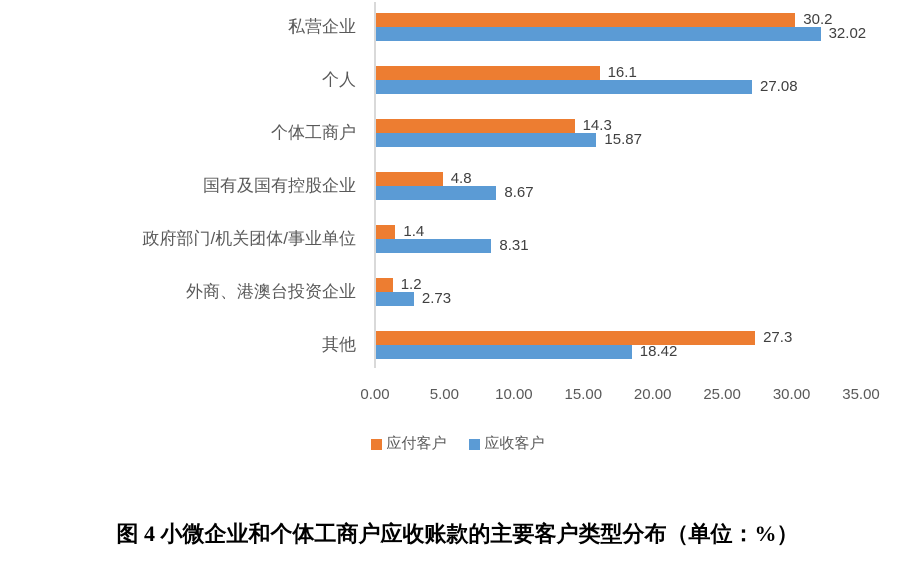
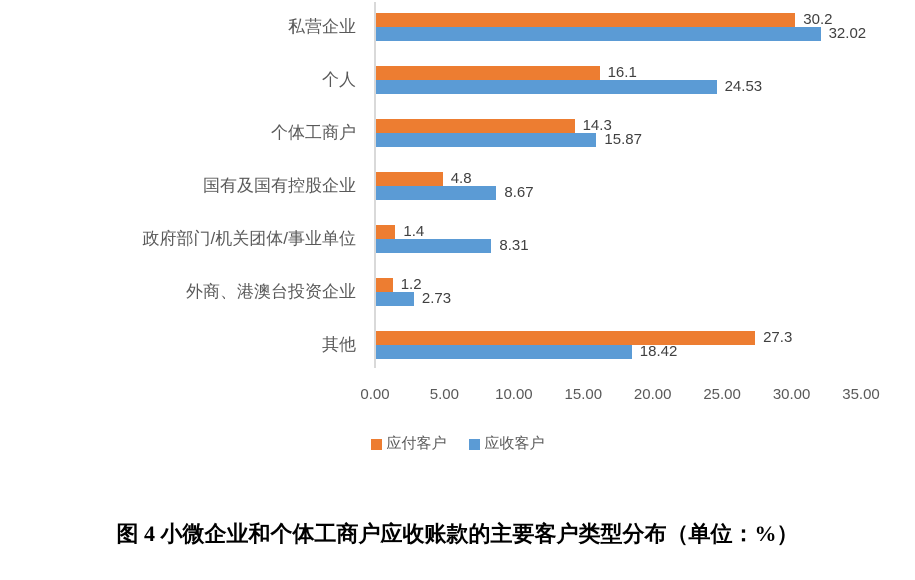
应收客户/个人: 27.08 -> 24.53
